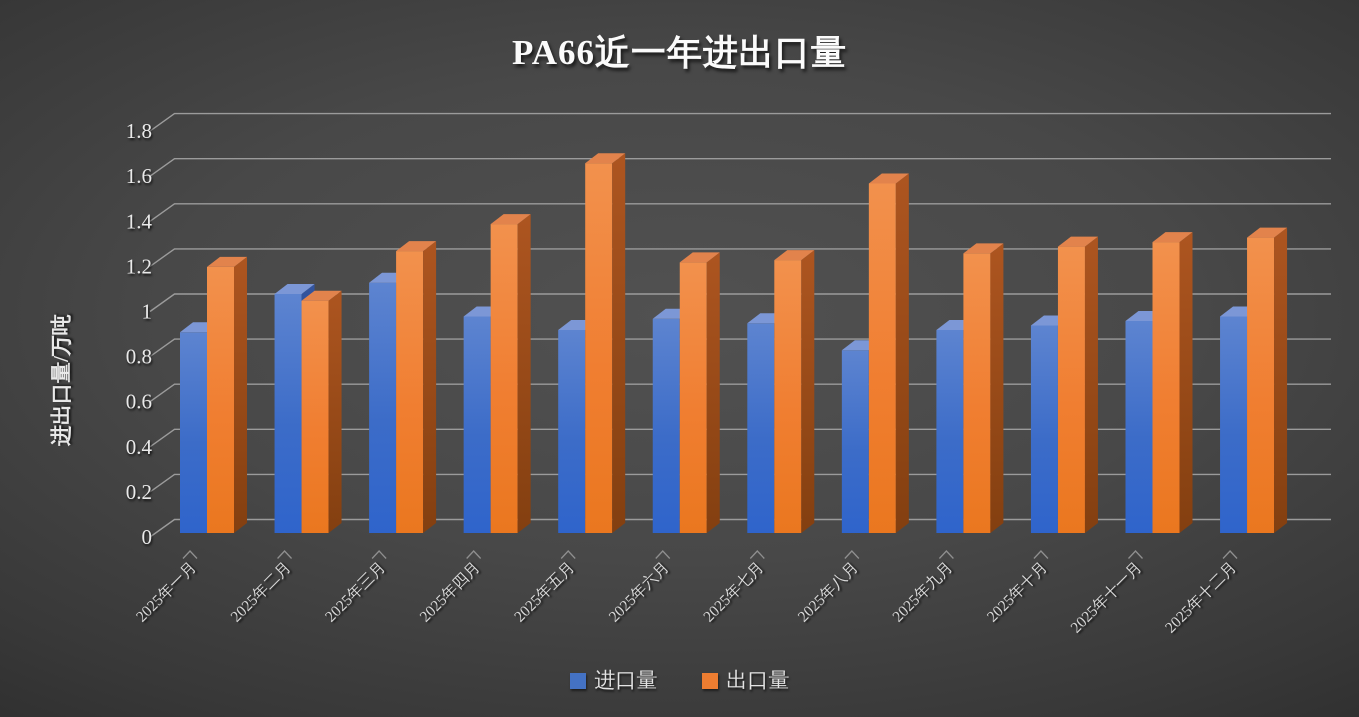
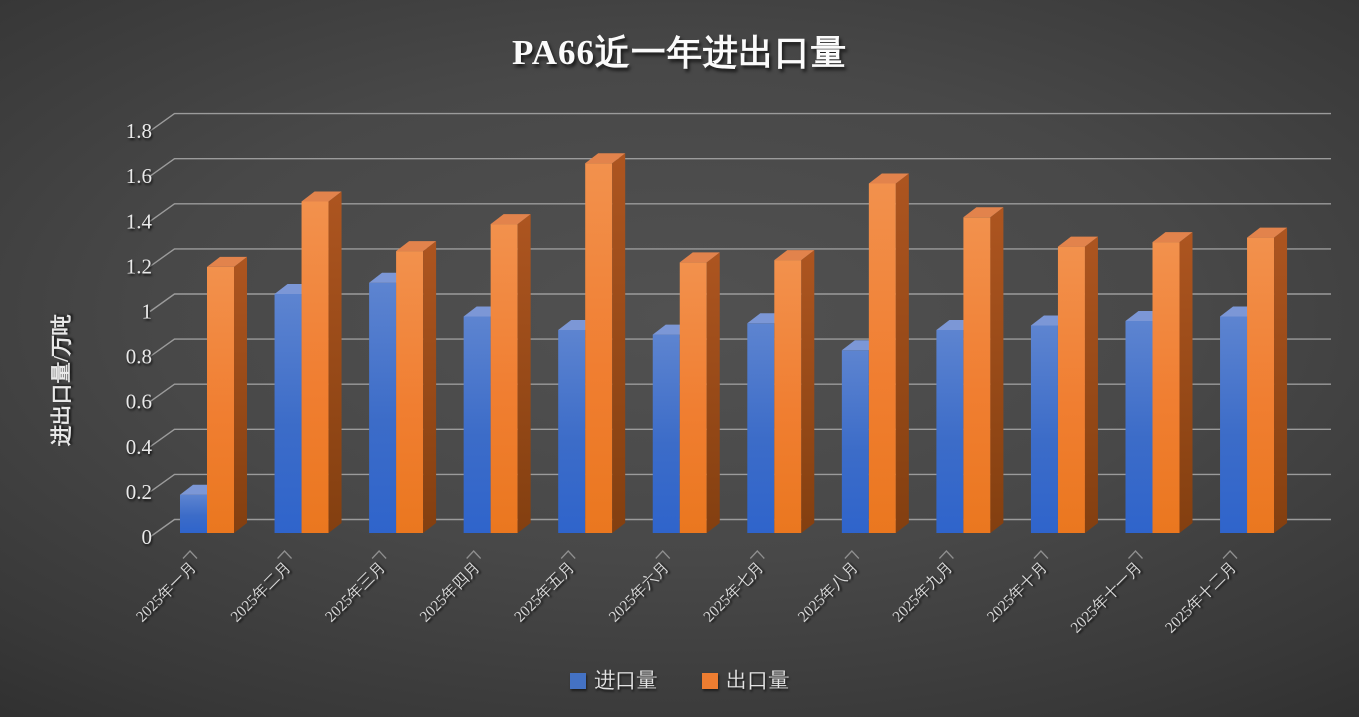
进口量/2025年一月: 0.89 -> 0.17
出口量/2025年二月: 1.03 -> 1.47
进口量/2025年六月: 0.95 -> 0.88
出口量/2025年九月: 1.24 -> 1.40
